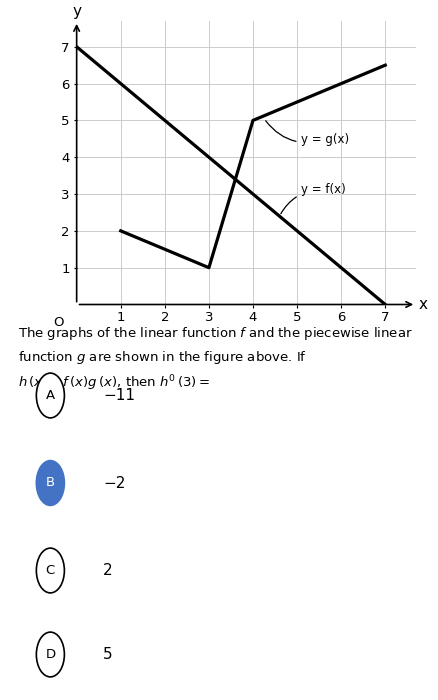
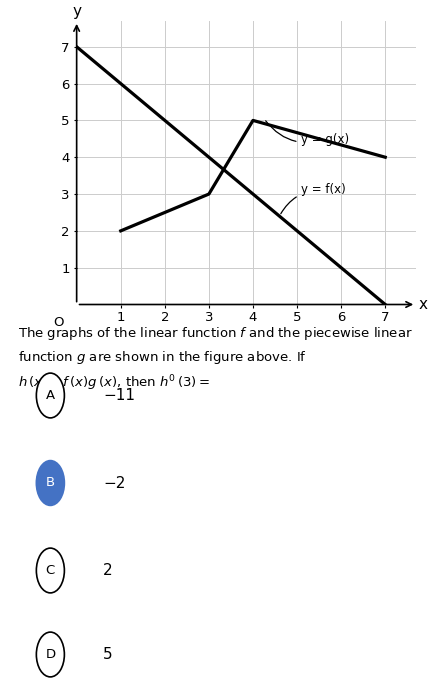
3: 1.0 -> 3.0
7: 6.5 -> 4.0
